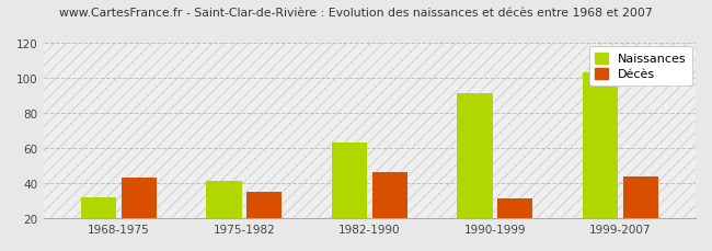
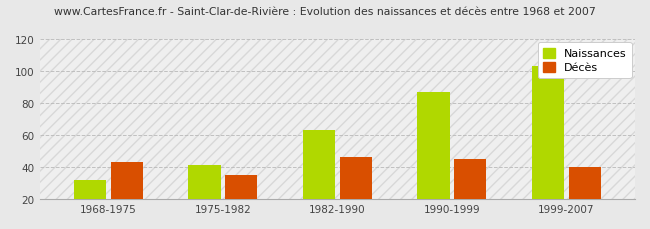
Naissances/1990-1999: 91 -> 87
Décès/1990-1999: 31 -> 45
Décès/1999-2007: 44 -> 40
